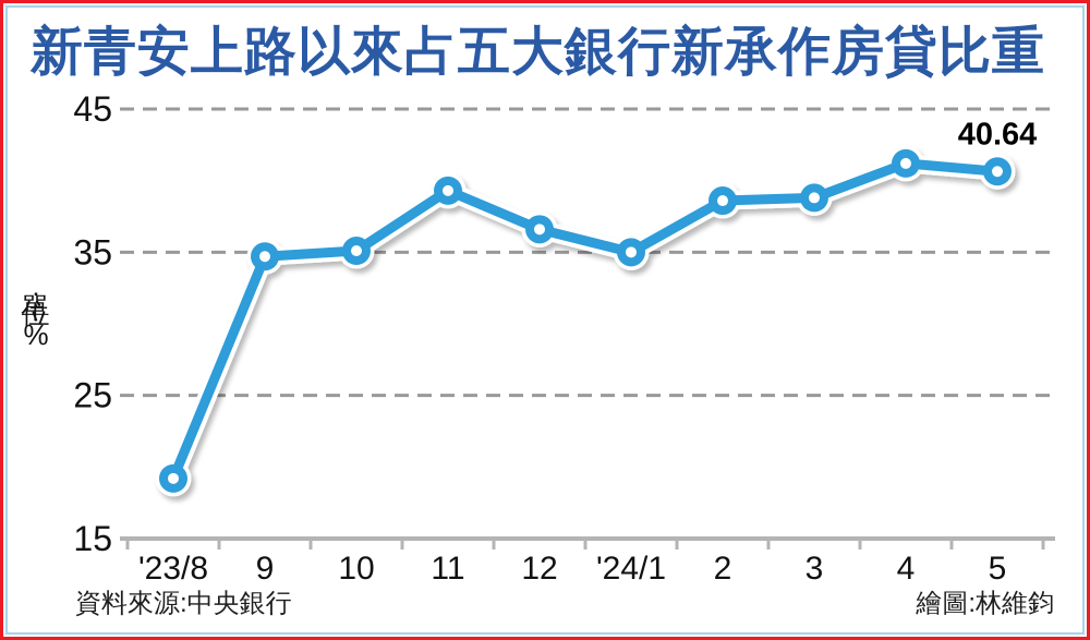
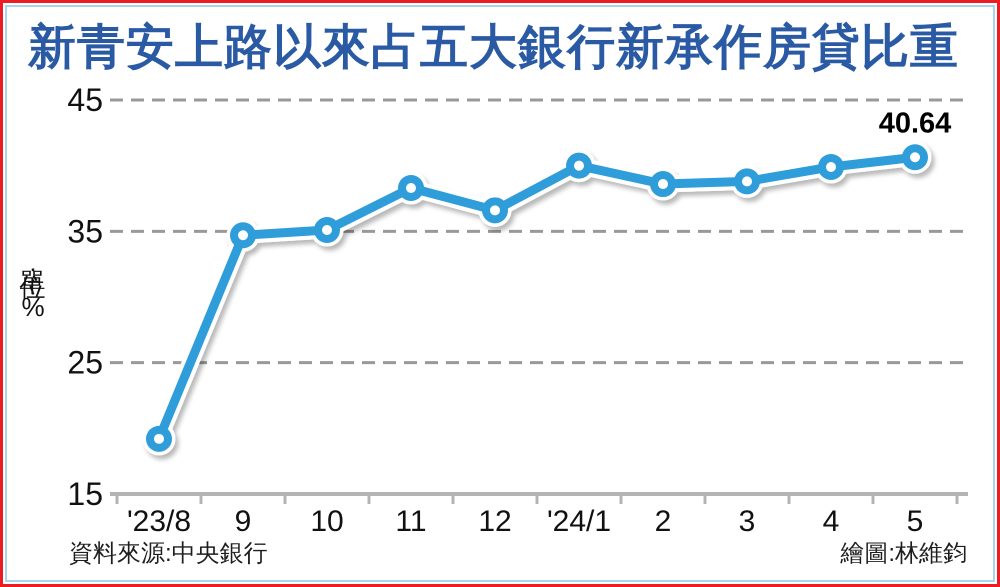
11: 39.3 -> 38.3
'24/1: 35.0 -> 40.0
4: 41.2 -> 39.9
